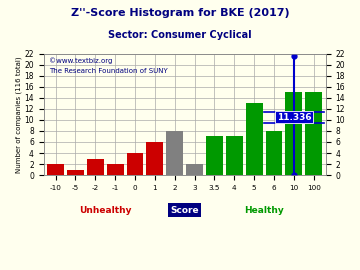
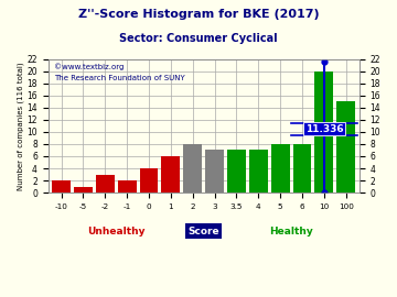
3: 2 -> 7
5: 13 -> 8
10: 15 -> 20
